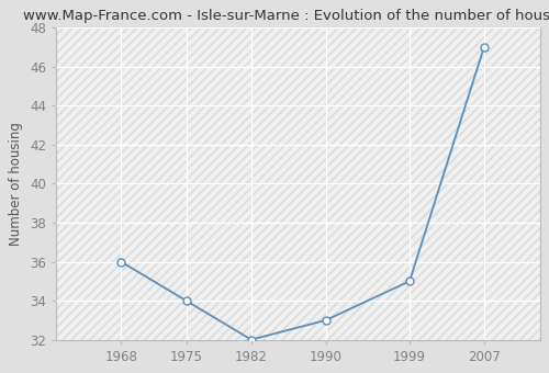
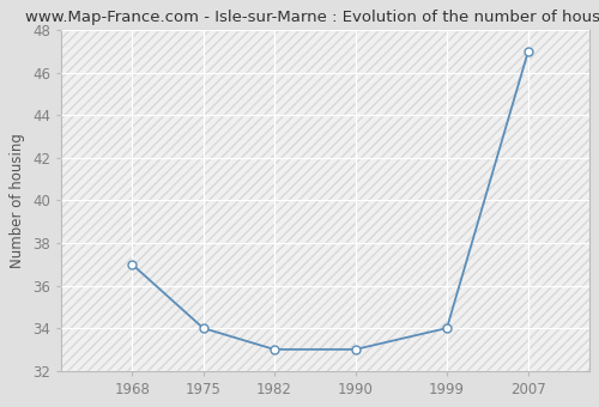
1968: 36 -> 37
1982: 32 -> 33
1999: 35 -> 34
